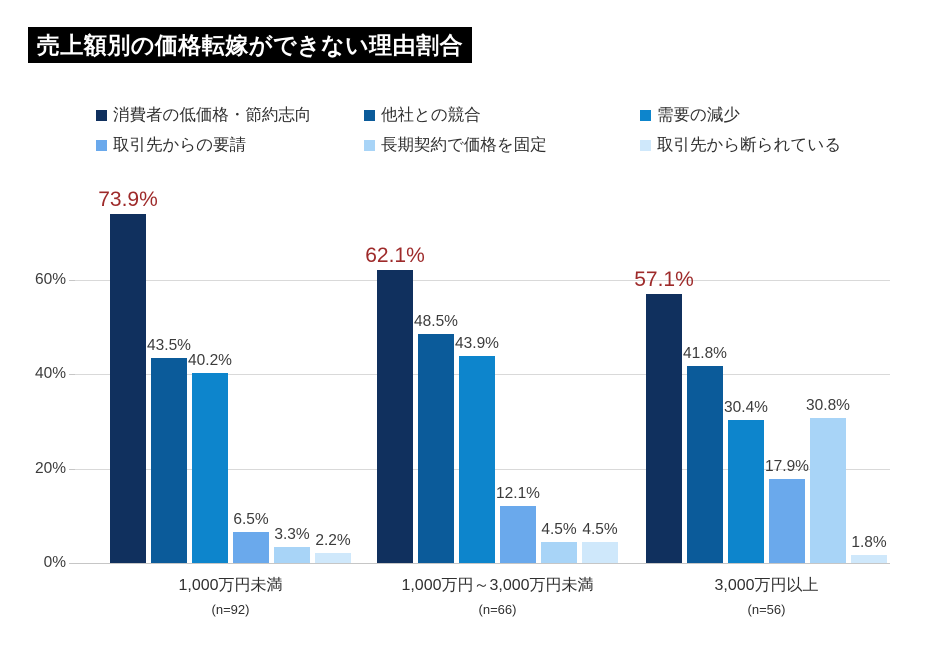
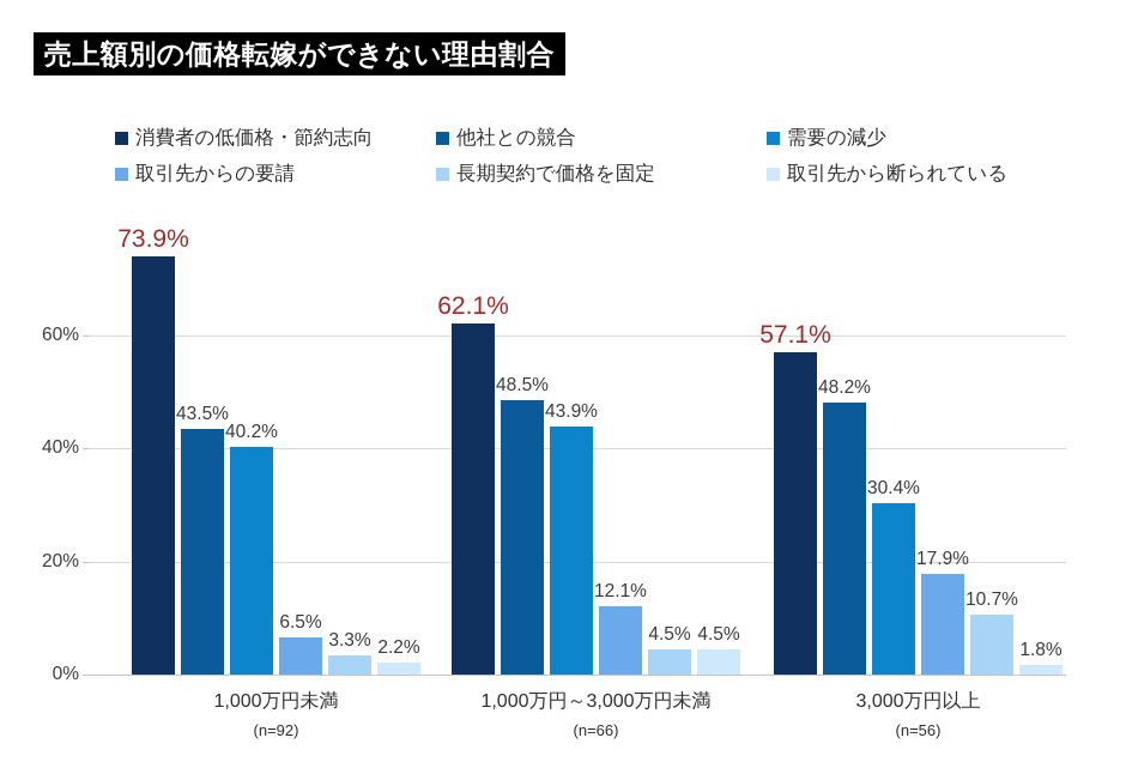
他社との競合/3,000万円以上: 41.8% -> 48.2%
長期契約で価格を固定/3,000万円以上: 30.8% -> 10.7%
